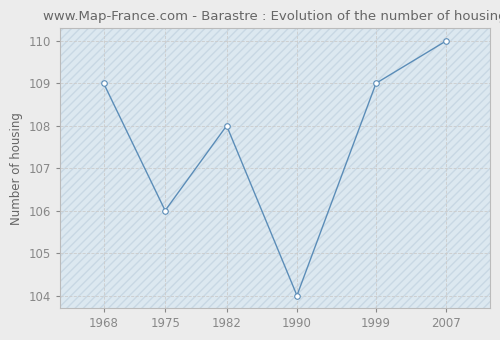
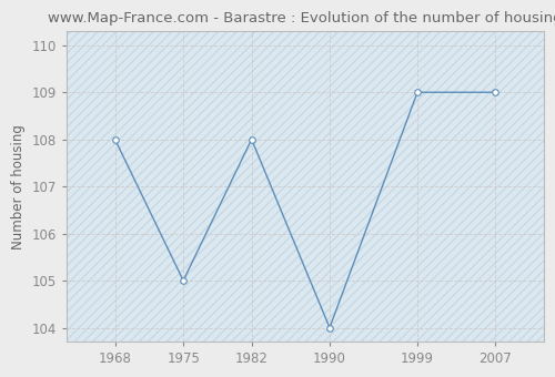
1968: 109 -> 108
1975: 106 -> 105
2007: 110 -> 109
